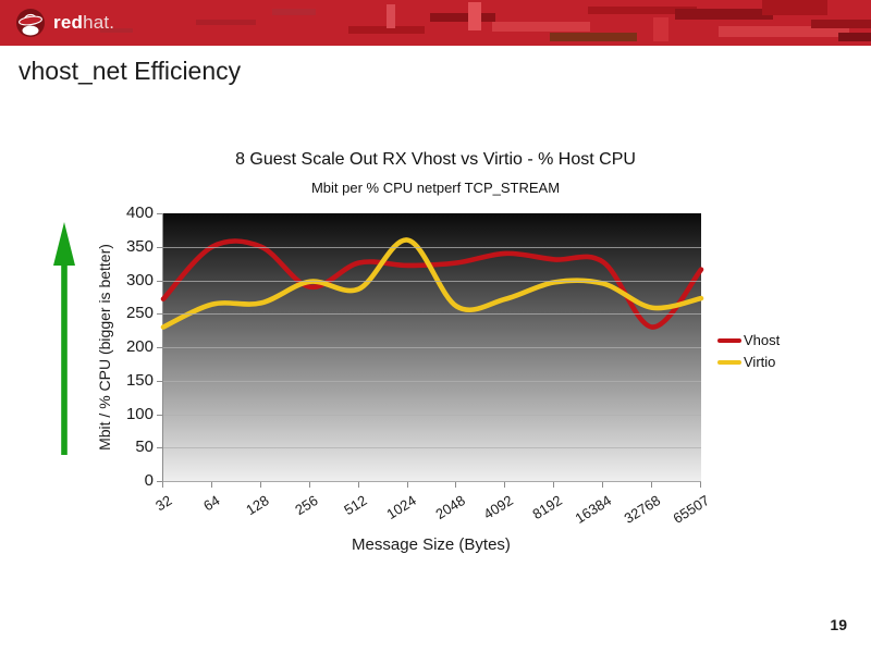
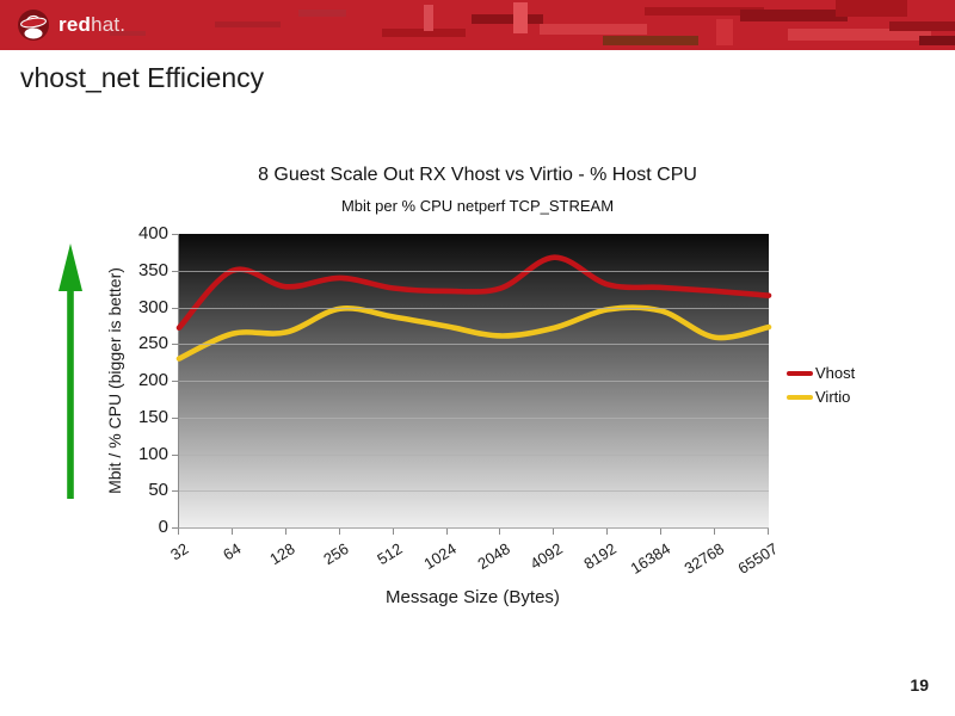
Vhost/128: 350 -> 330
Vhost/256: 290 -> 340
Virtio/1024: 360 -> 270
Vhost/4092: 340 -> 370
Vhost/32768: 230 -> 320
